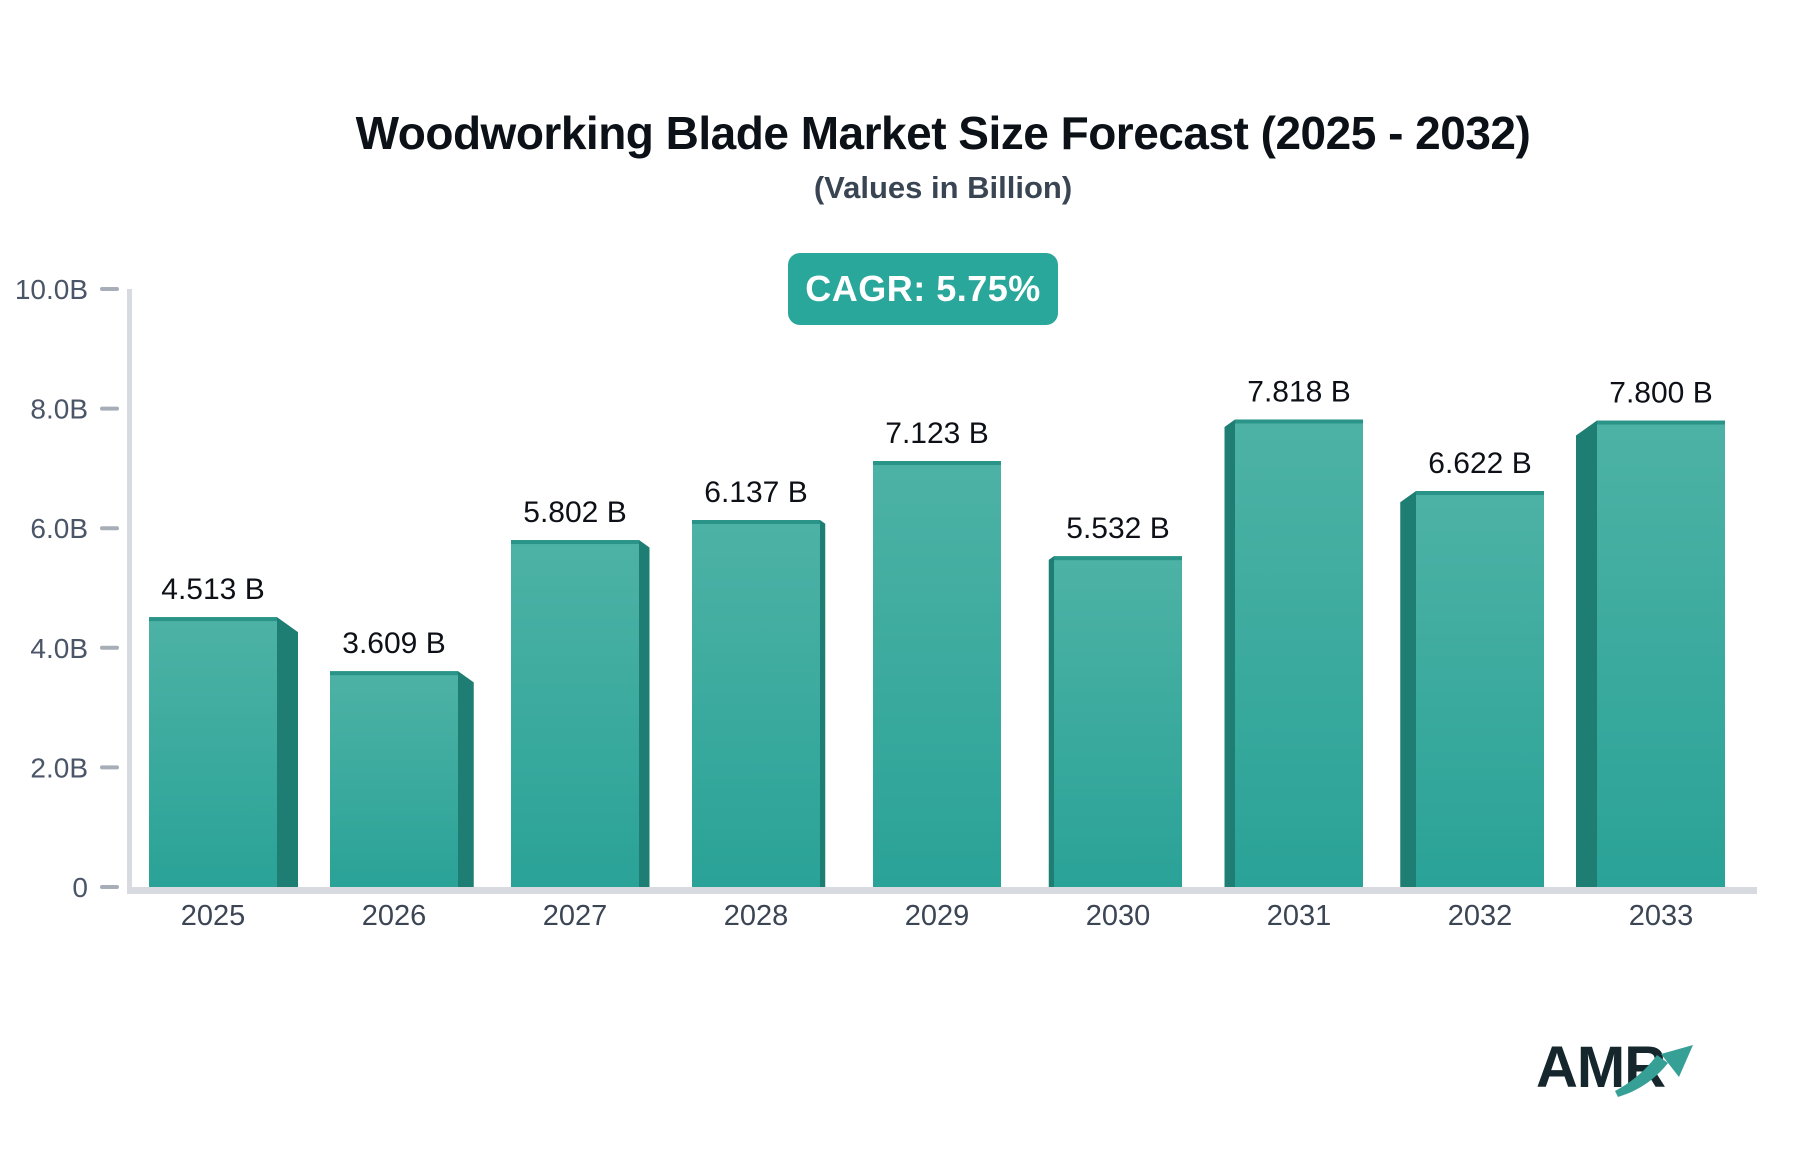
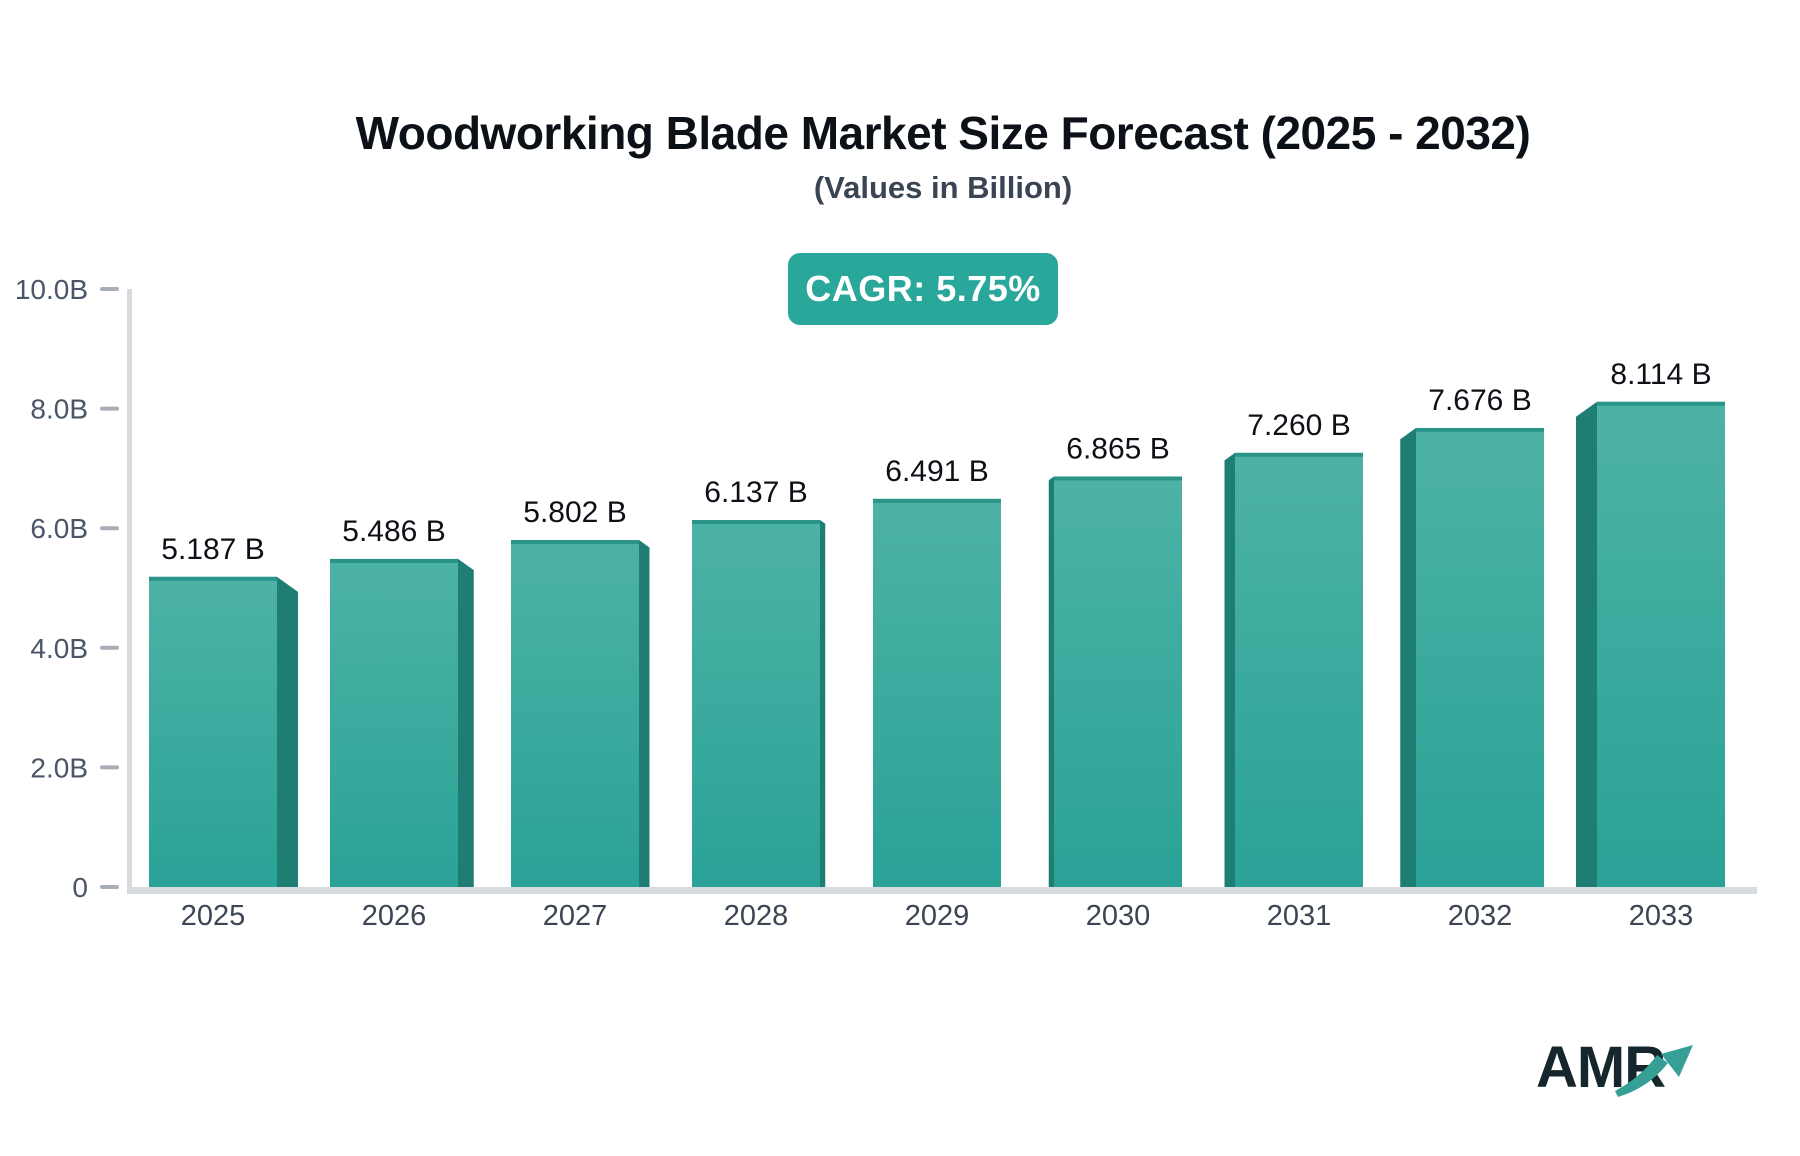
2025: 4.513 -> 5.187
2026: 3.609 -> 5.486
2029: 7.123 -> 6.491
2030: 5.532 -> 6.865
2031: 7.818 -> 7.260
2032: 6.622 -> 7.676
2033: 7.800 -> 8.114
